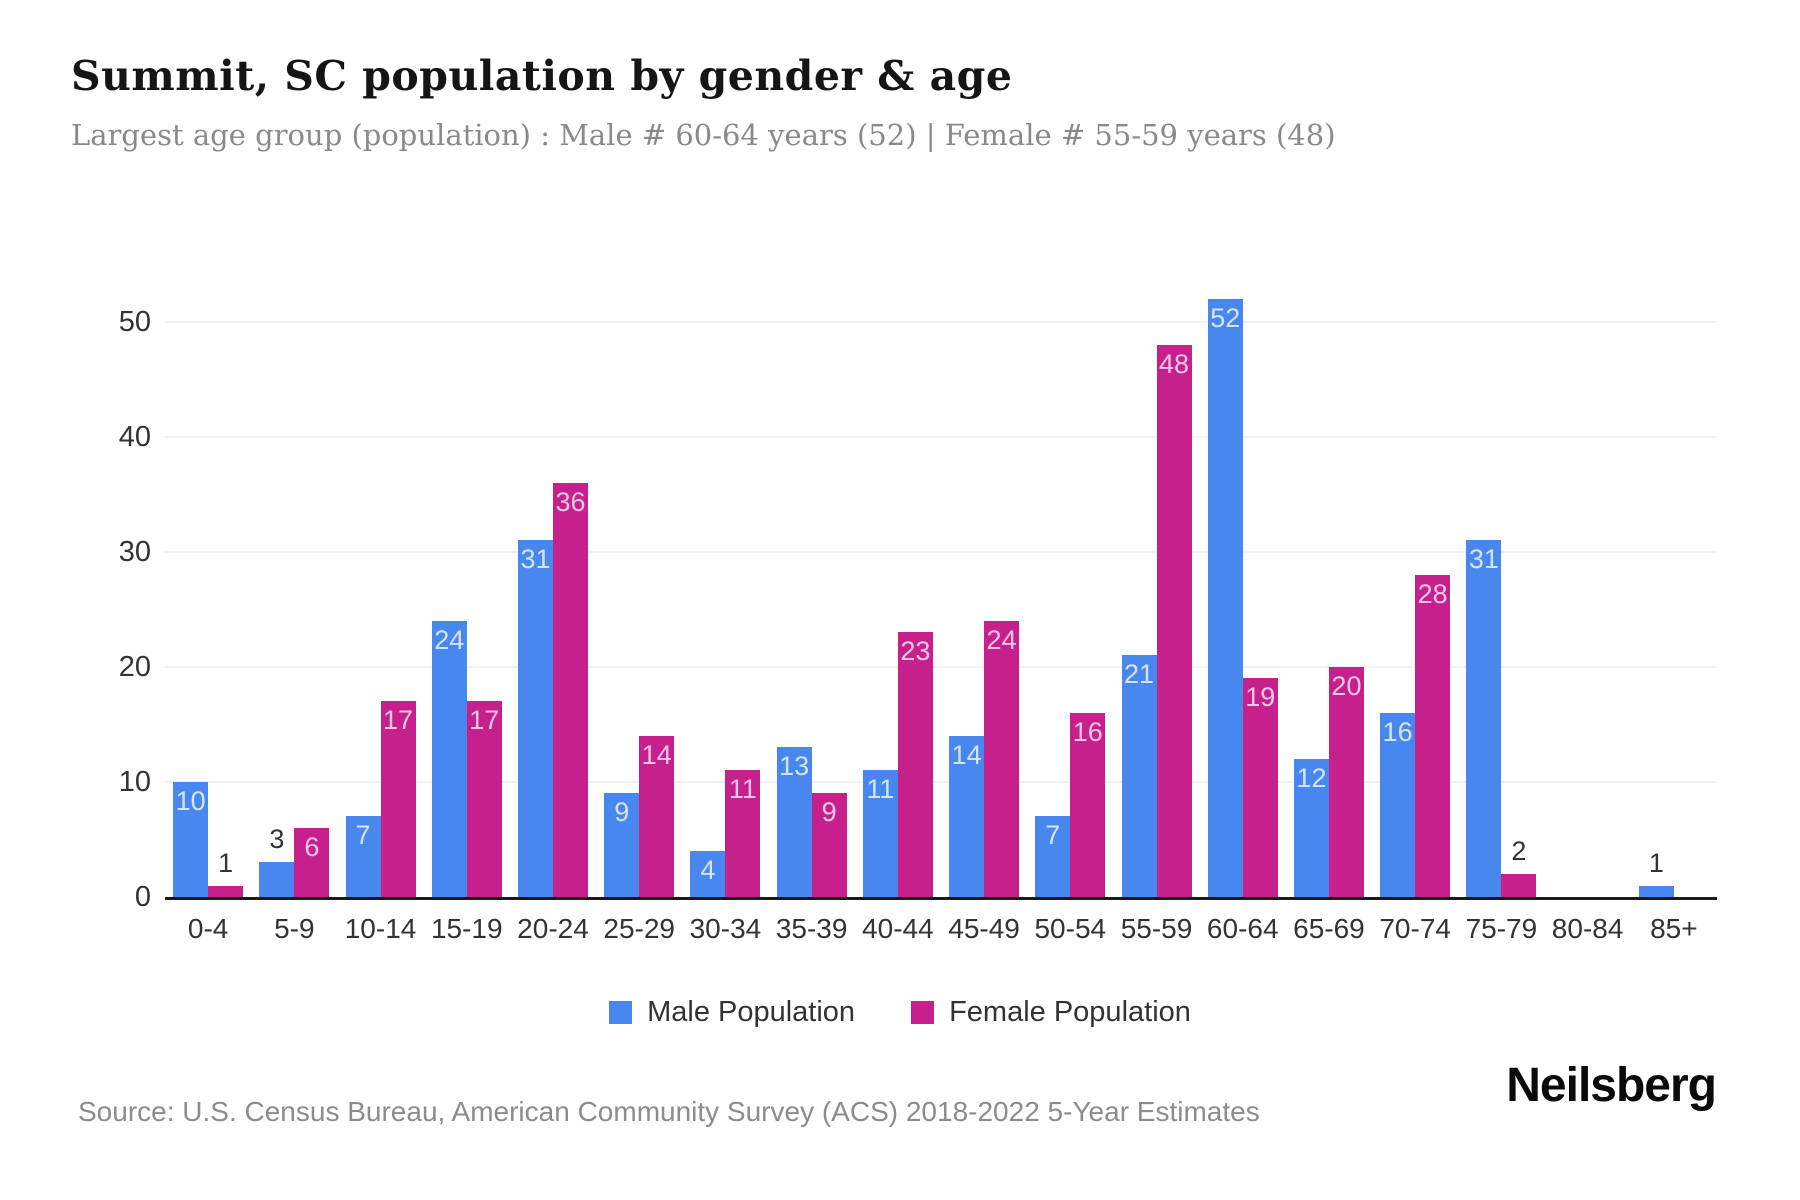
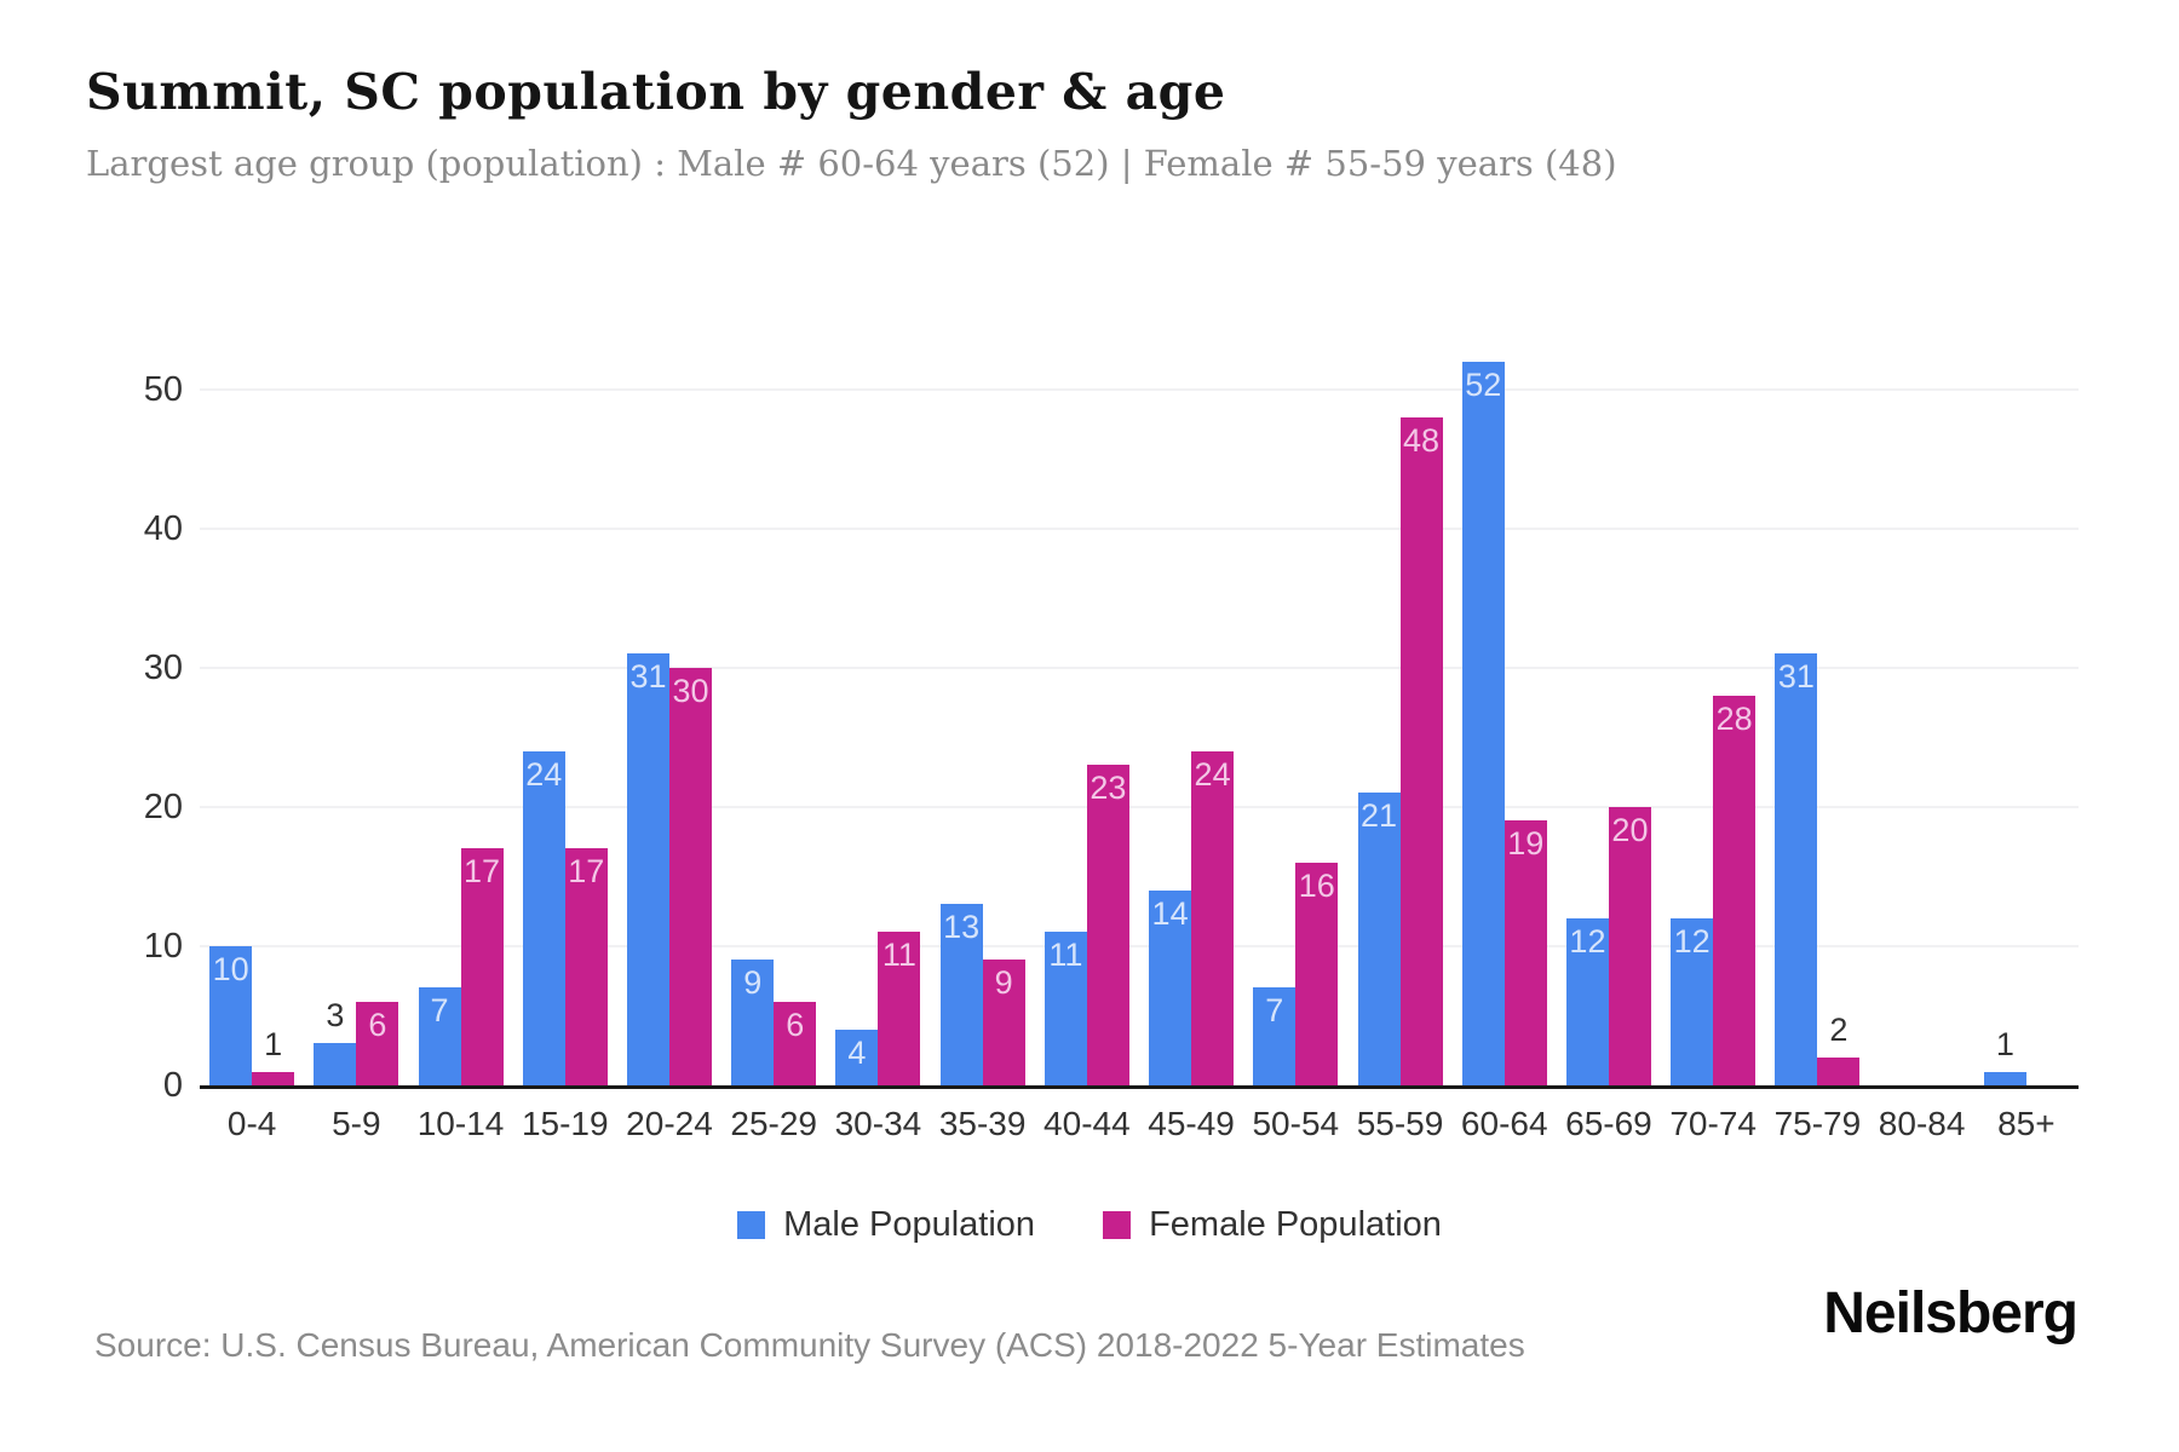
Female Population/20-24: 36 -> 30
Female Population/25-29: 14 -> 6
Male Population/70-74: 16 -> 12
